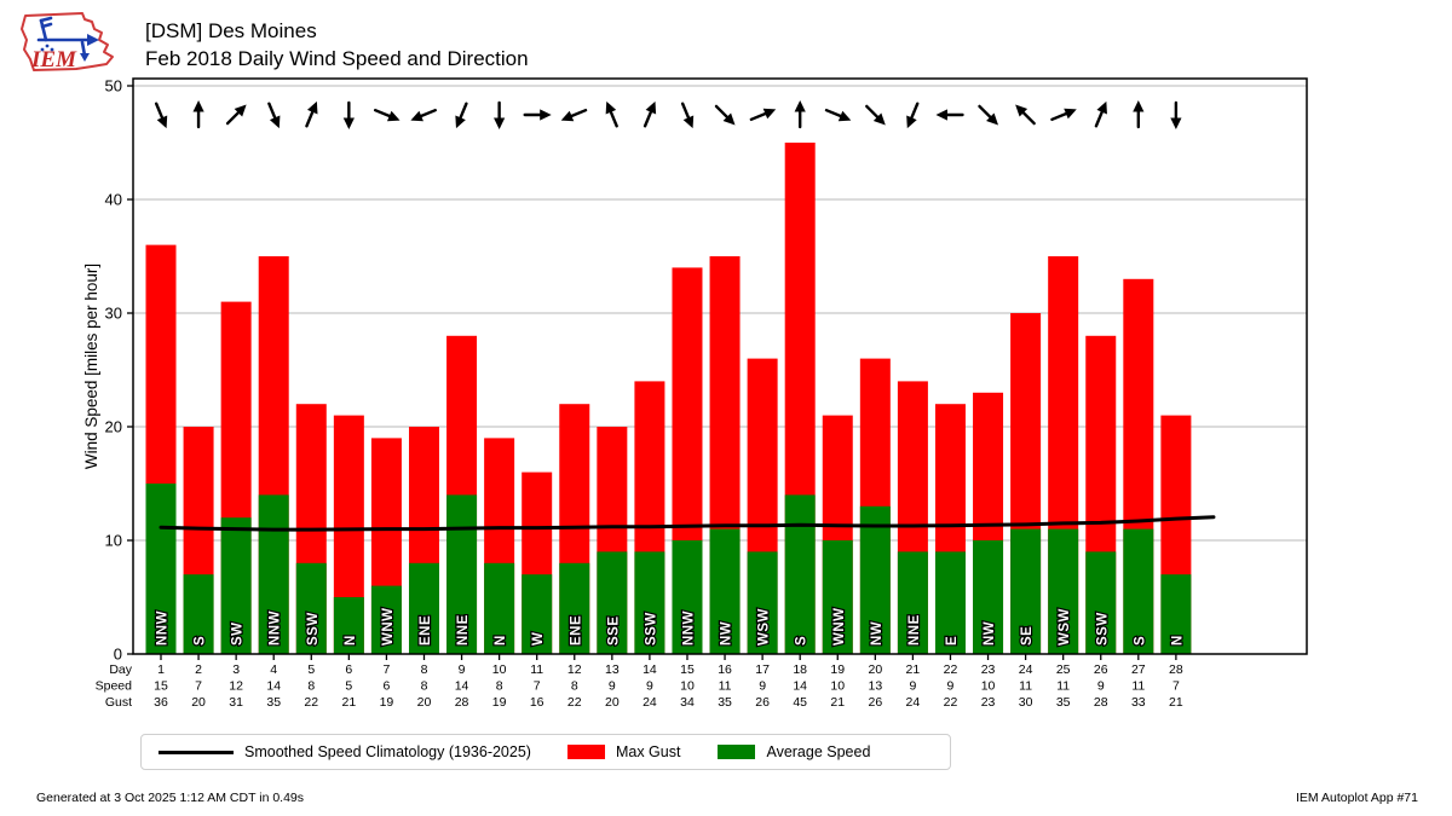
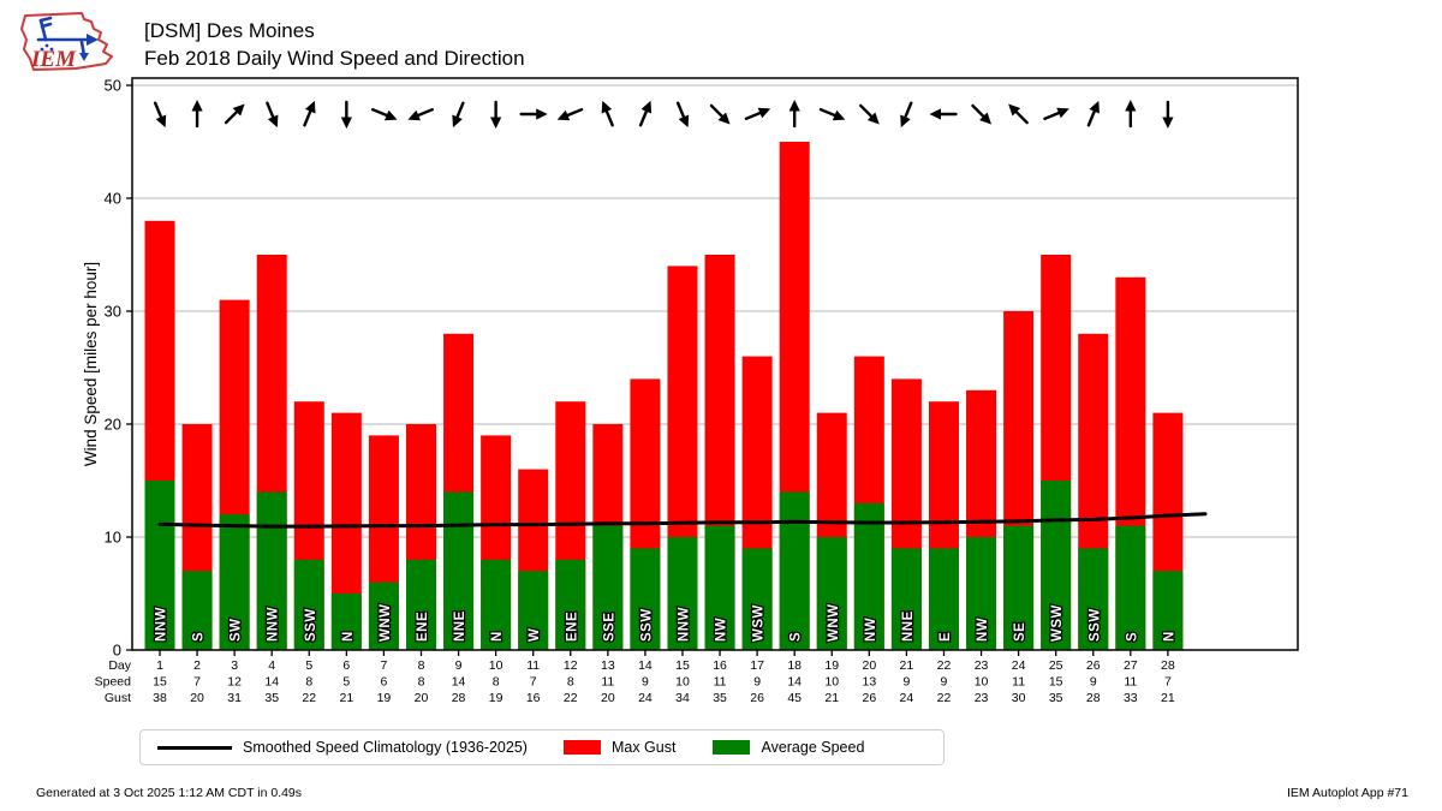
Max Gust/1: 36 -> 38
Average Speed/13: 9 -> 11
Average Speed/25: 11 -> 15
